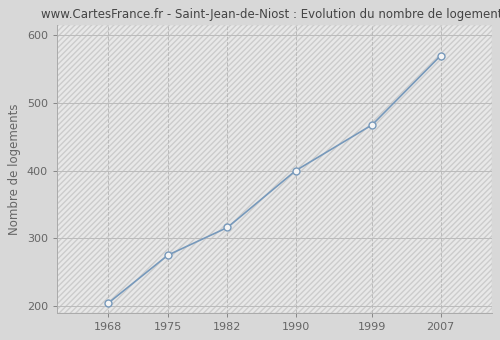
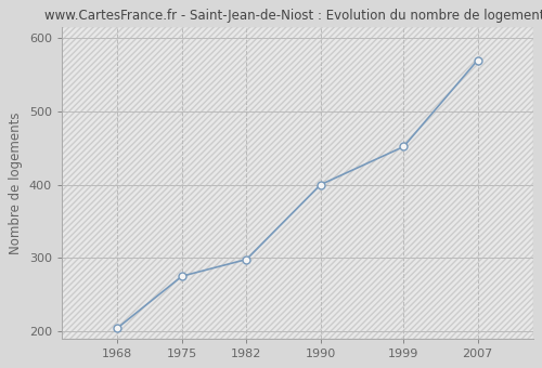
1982: 316 -> 298
1999: 468 -> 452
